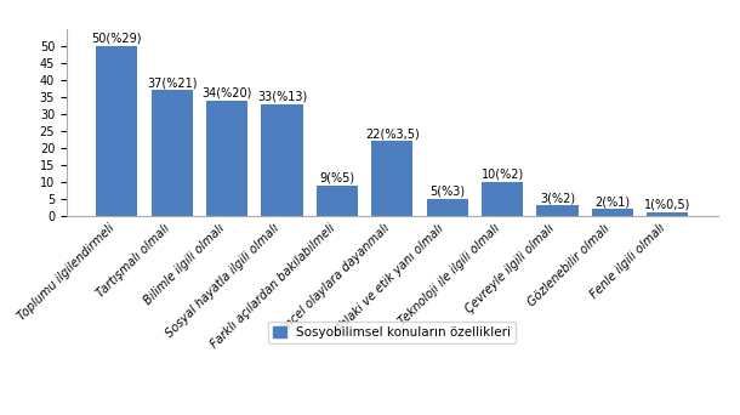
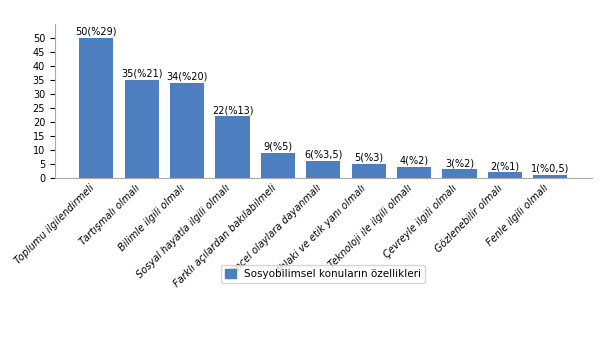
Tartışmalı olmalı: 37 -> 35
Sosyal hayatla ilgili olmalı: 33 -> 22
Güncel olaylara dayanmalı: 22 -> 6
Teknoloji ile ilgili olmalı: 10 -> 4
